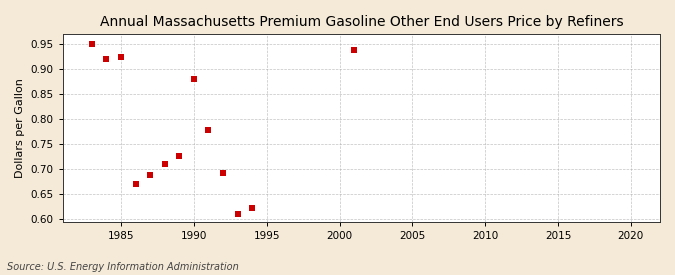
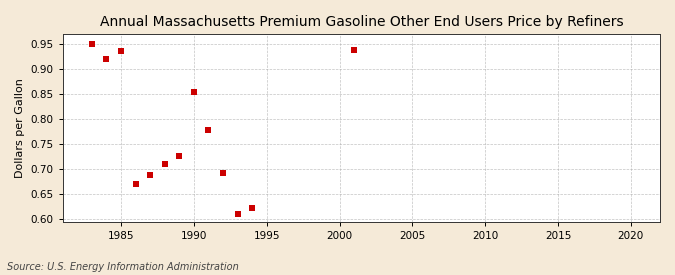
1985: 0.925 -> 0.937
1990: 0.880 -> 0.855
